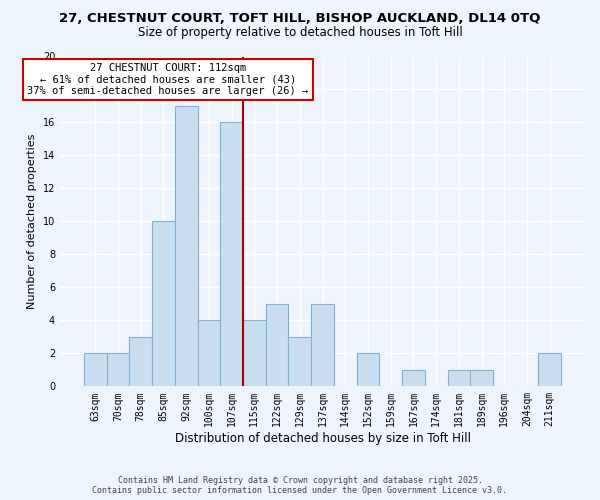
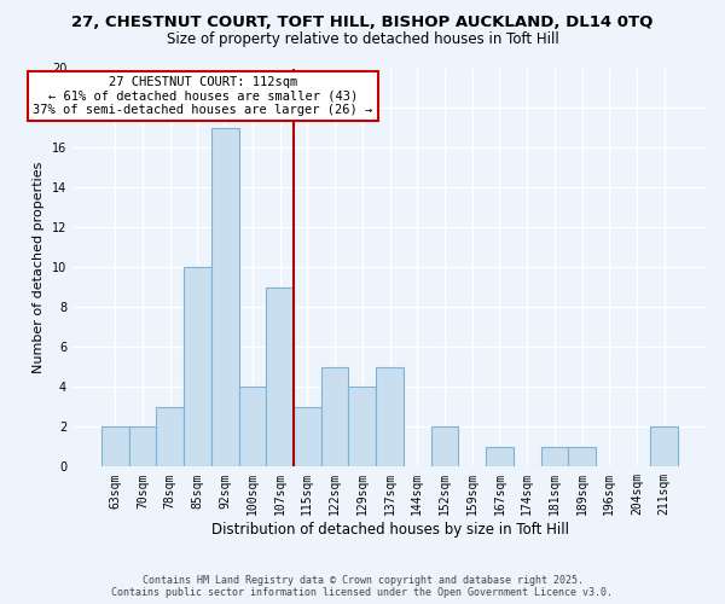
107sqm: 16 -> 9
115sqm: 4 -> 3
129sqm: 3 -> 4
